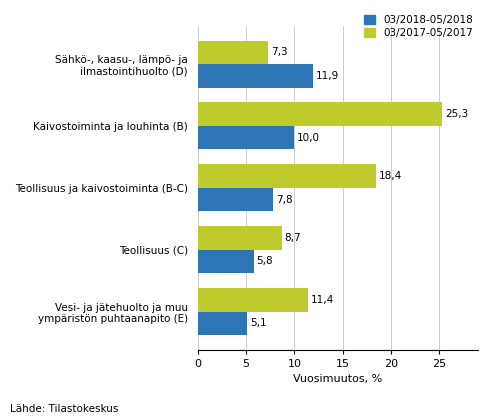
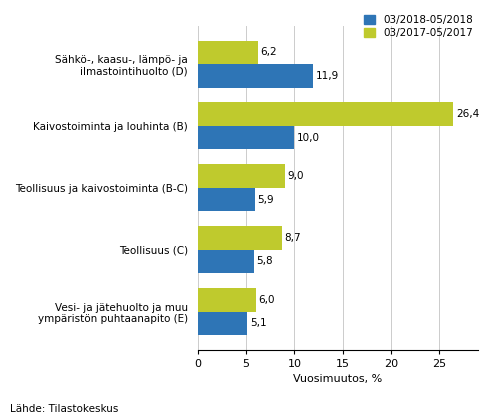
03/2017-05/2017/Sähkö-, kaasu-, lämpö- ja ilmastointihuolto (D): 7,3 -> 6,2
03/2017-05/2017/Kaivostoiminta ja louhinta (B): 25,3 -> 26,4
03/2017-05/2017/Teollisuus ja kaivostoiminta (B-C): 18,4 -> 9,0
03/2018-05/2018/Teollisuus ja kaivostoiminta (B-C): 7,8 -> 5,9
03/2017-05/2017/Vesi- ja jätehuolto ja muu ympäristön puhtaanapito (E): 11,4 -> 6,0
